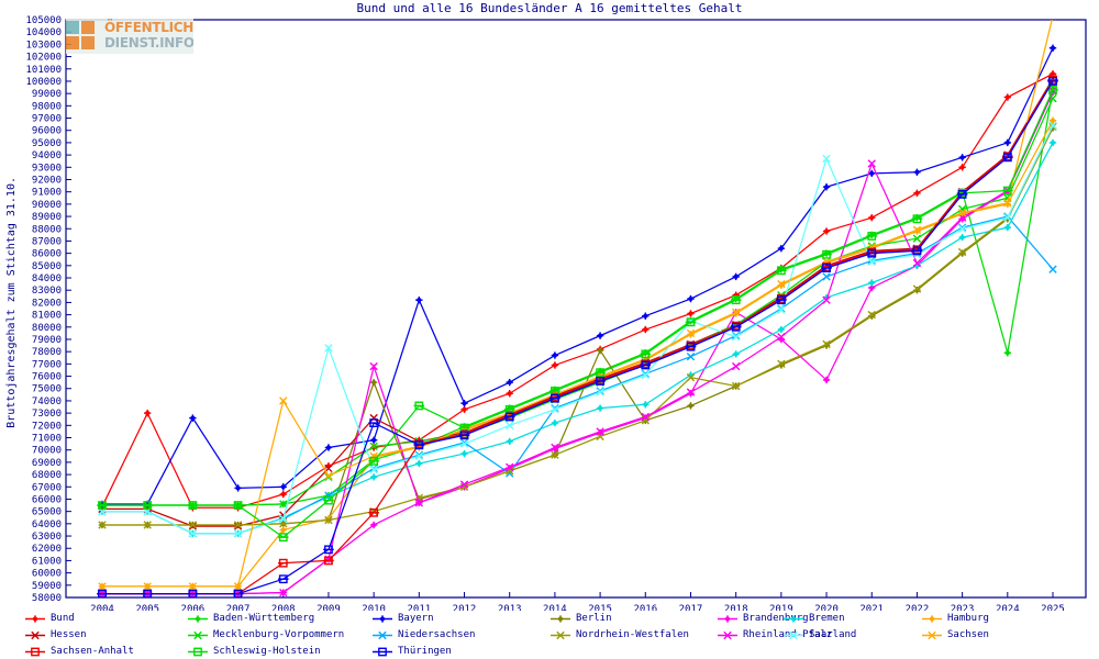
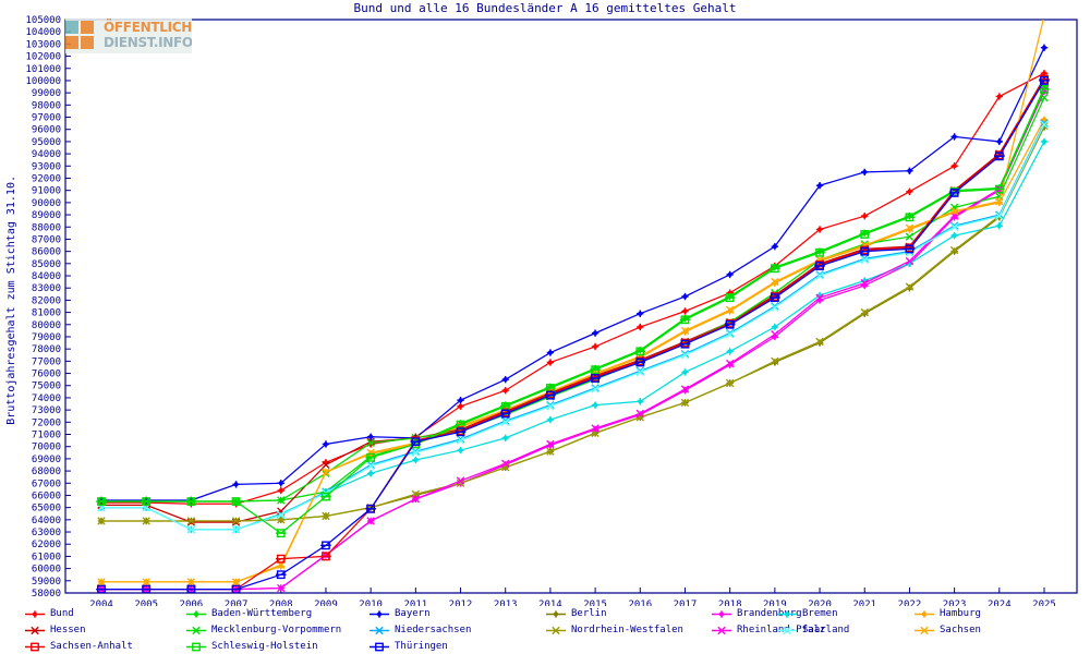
Bund/2005: 73000 -> 65400
Bayern/2006: 72600 -> 65600
Hamburg/2008: 63500 -> 60200
Sachsen/2008: 74000 -> 60300
Hamburg/2009: 64400 -> 67900
Saarland/2009: 78300 -> 66200
Berlin/2010: 75500 -> 65000
Hessen/2010: 72600 -> 70400
Rheinland-Pfalz/2010: 76800 -> 63900
Thüringen/2010: 72200 -> 64900
Bayern/2011: 82200 -> 70700
Schleswig-Holstein/2011: 73600 -> 70200
Niedersachsen/2013: 68100 -> 72100
Berlin/2015: 78100 -> 71100
Nordrhein-Westfalen/2017: 75900 -> 73600
Saarland/2017: 80500 -> 77500
Brandenburg/2018: 81200 -> 76700
Brandenburg/2020: 75700 -> 82000
Saarland/2020: 93700 -> 84000
Rheinland-Pfalz/2021: 93300 -> 83400
Bayern/2023: 93800 -> 95400
Baden-Württemberg/2024: 77900 -> 91200
Niedersachsen/2025: 84700 -> 96500
